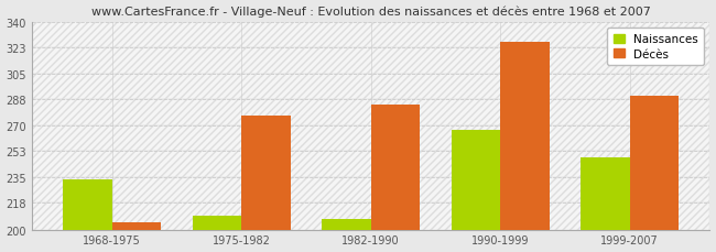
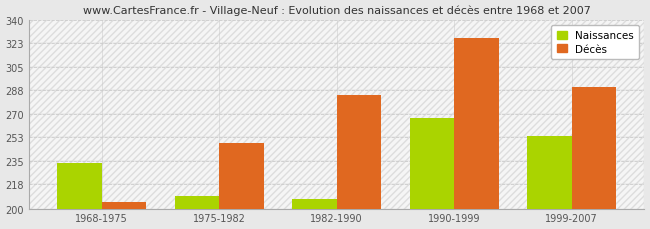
Décès/1975-1982: 277 -> 249
Naissances/1999-2007: 249 -> 254
